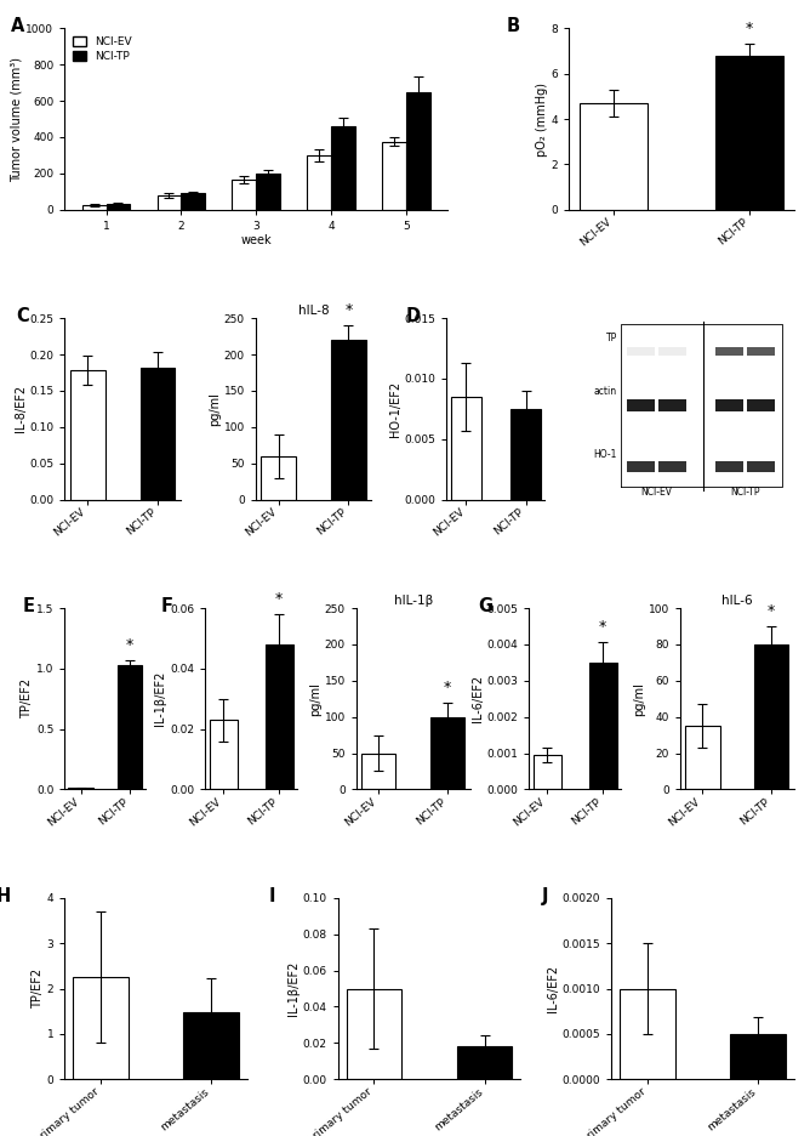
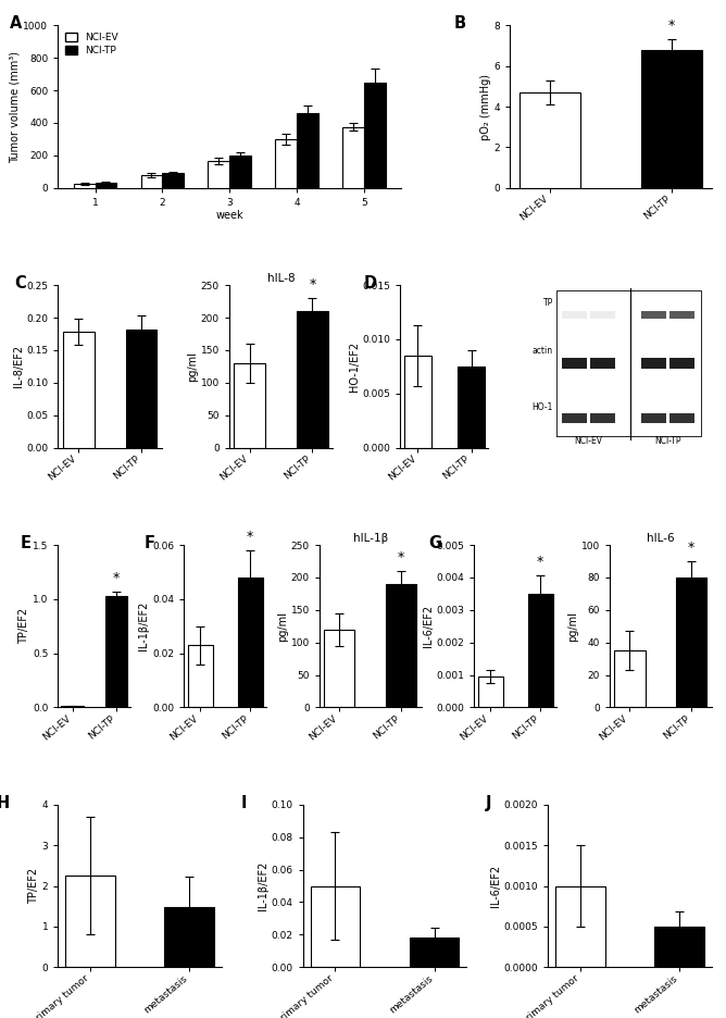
hIL-8/NCI-EV: 60 -> 130
hIL-8/NCI-TP: 220 -> 210
hIL-1β/NCI-EV: 50 -> 120
hIL-1β/NCI-TP: 100 -> 190
